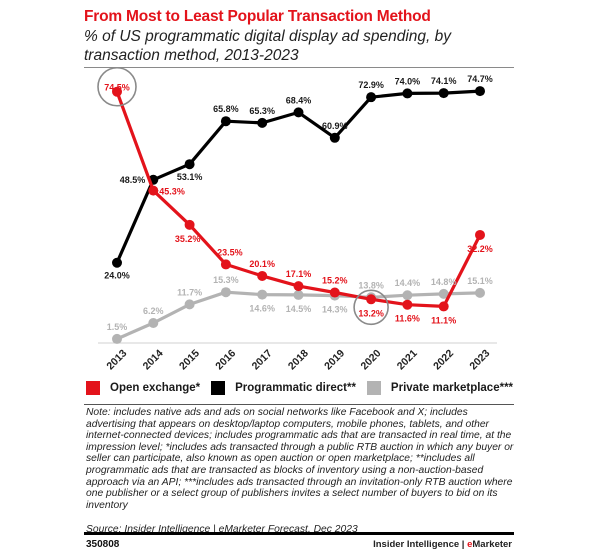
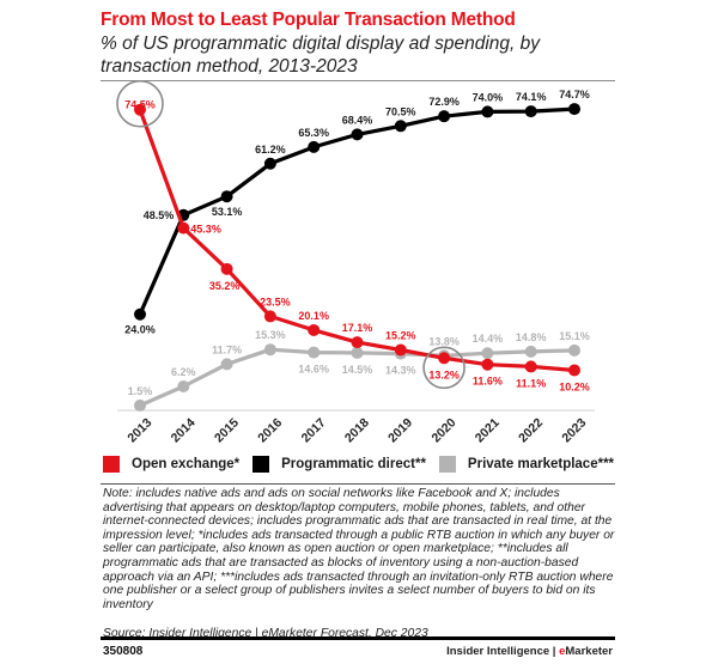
Programmatic direct**/2016: 65.8% -> 61.2%
Programmatic direct**/2019: 60.9% -> 70.5%
Open exchange*/2023: 32.2% -> 10.2%
